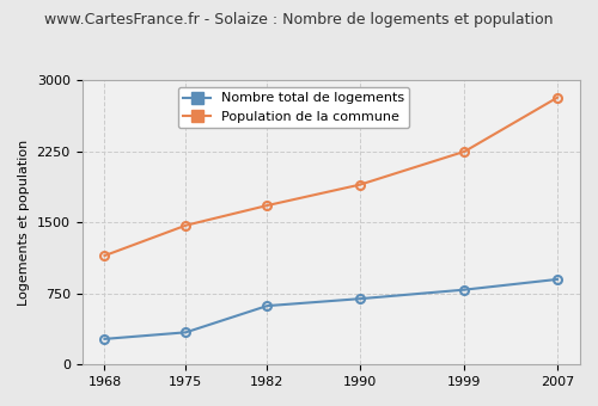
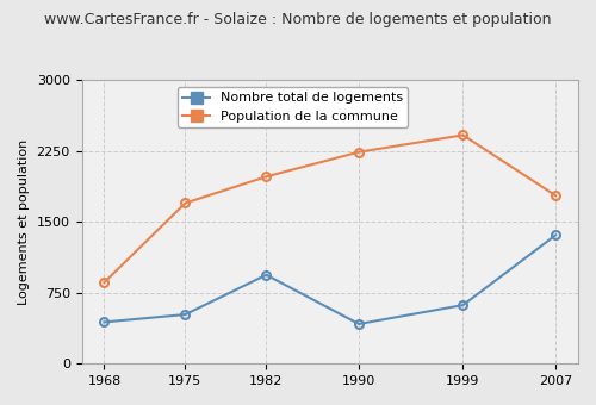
Nombre total de logements/1968: 270 -> 440
Population de la commune/1968: 1150 -> 860
Nombre total de logements/1975: 340 -> 520
Population de la commune/1975: 1470 -> 1700
Nombre total de logements/1982: 620 -> 940
Population de la commune/1982: 1680 -> 1980
Nombre total de logements/1990: 700 -> 420
Population de la commune/1990: 1900 -> 2240
Nombre total de logements/1999: 790 -> 620
Population de la commune/1999: 2250 -> 2420
Nombre total de logements/2007: 900 -> 1360
Population de la commune/2007: 2820 -> 1780
